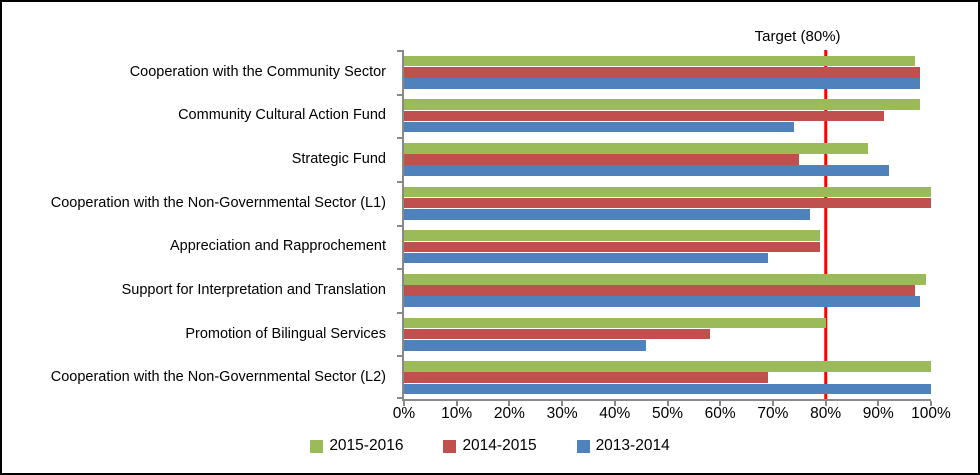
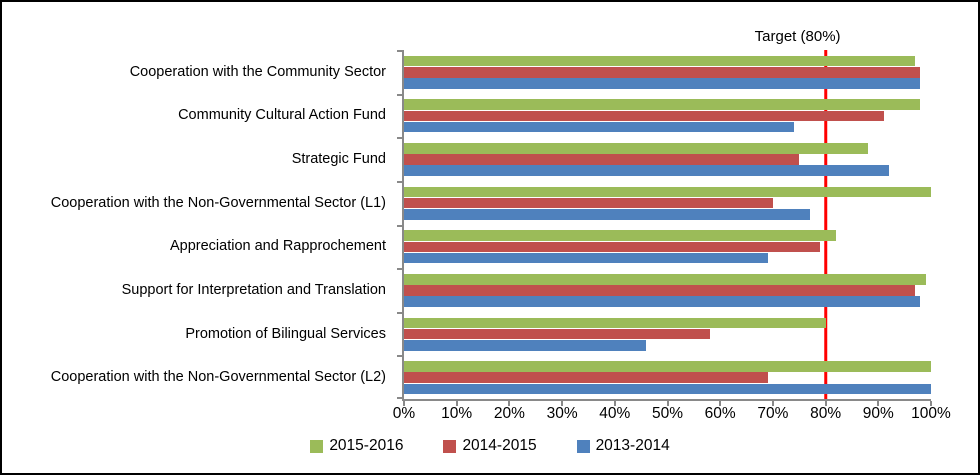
2014-2015/Cooperation with the Non-Governmental Sector (L1): 100% -> 70%
2015-2016/Appreciation and Rapprochement: 79% -> 82%
